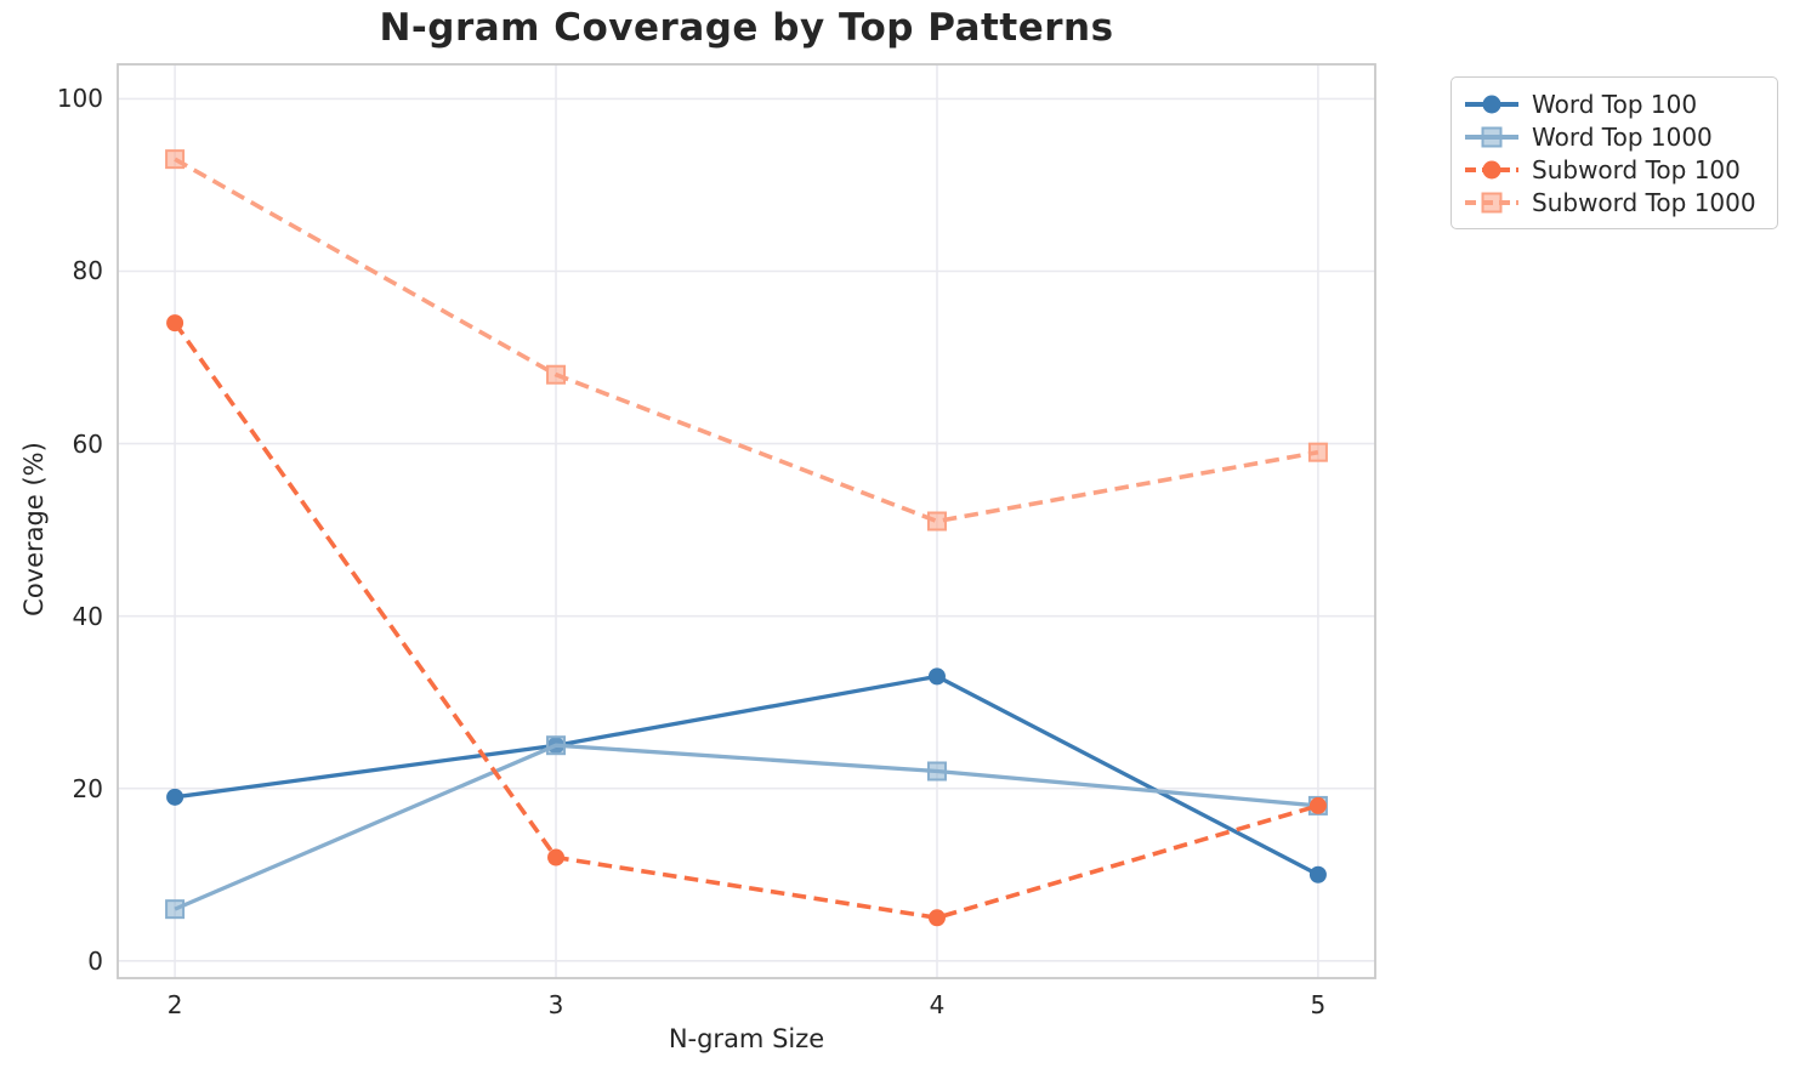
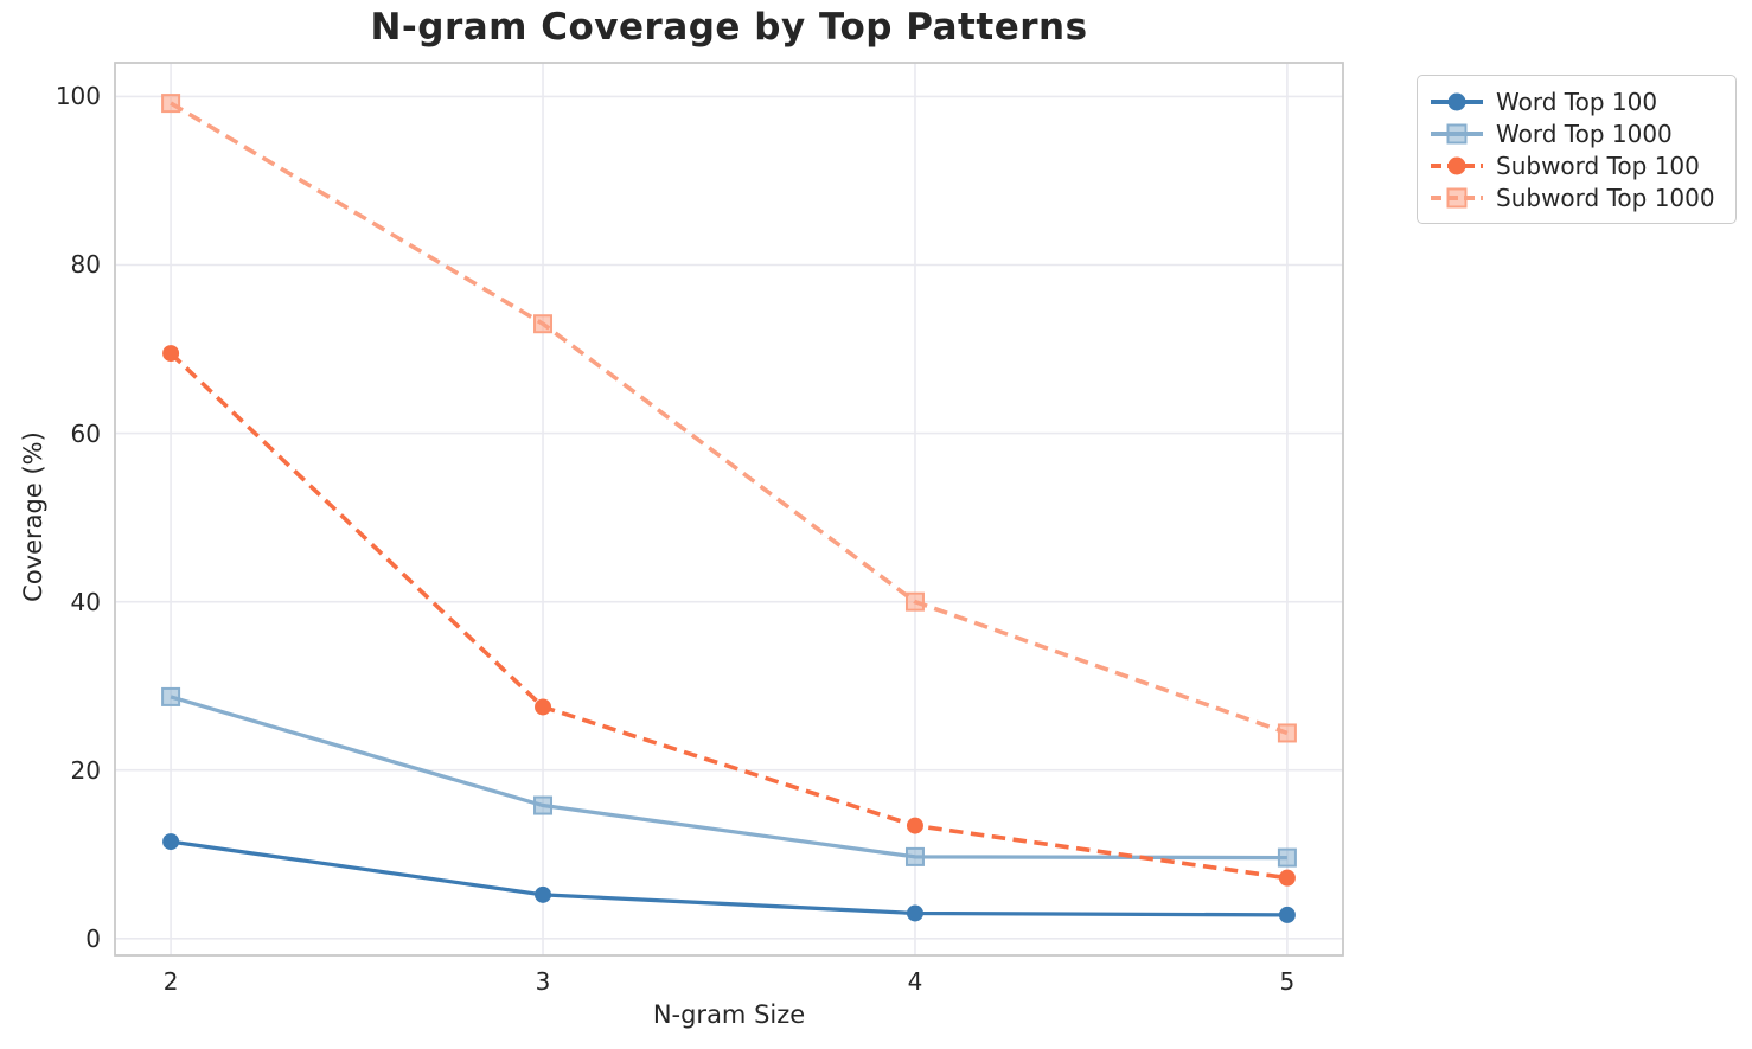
Word Top 100/2: 19 -> 12
Word Top 1000/2: 6 -> 29
Subword Top 100/2: 74 -> 70
Subword Top 1000/2: 93 -> 99
Word Top 100/3: 25 -> 5
Word Top 1000/3: 25 -> 16
Subword Top 100/3: 12 -> 28
Subword Top 1000/3: 68 -> 73
Word Top 100/4: 33 -> 3
Word Top 1000/4: 22 -> 10
Subword Top 100/4: 5 -> 13
Subword Top 1000/4: 51 -> 40
Word Top 100/5: 10 -> 3
Word Top 1000/5: 18 -> 10
Subword Top 100/5: 18 -> 7
Subword Top 1000/5: 59 -> 24
